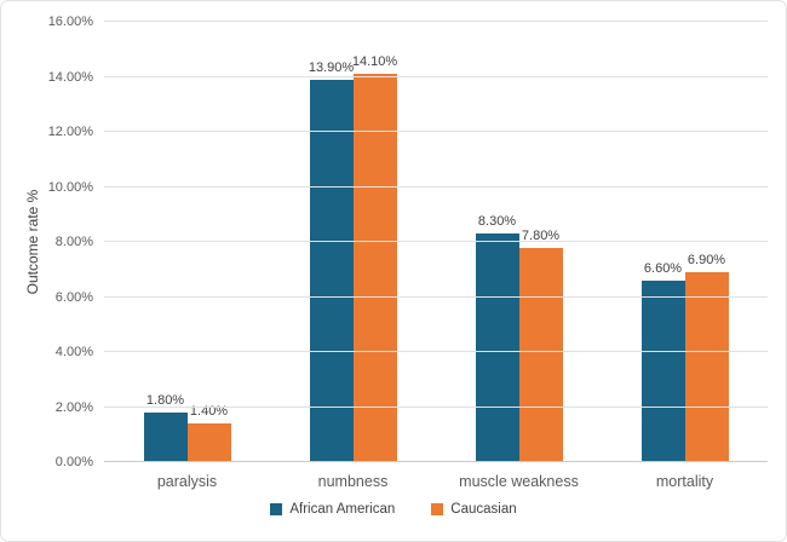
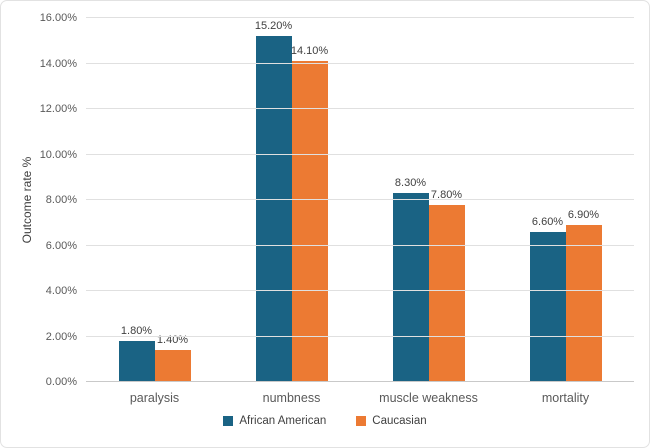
African American/numbness: 13.90% -> 15.20%
